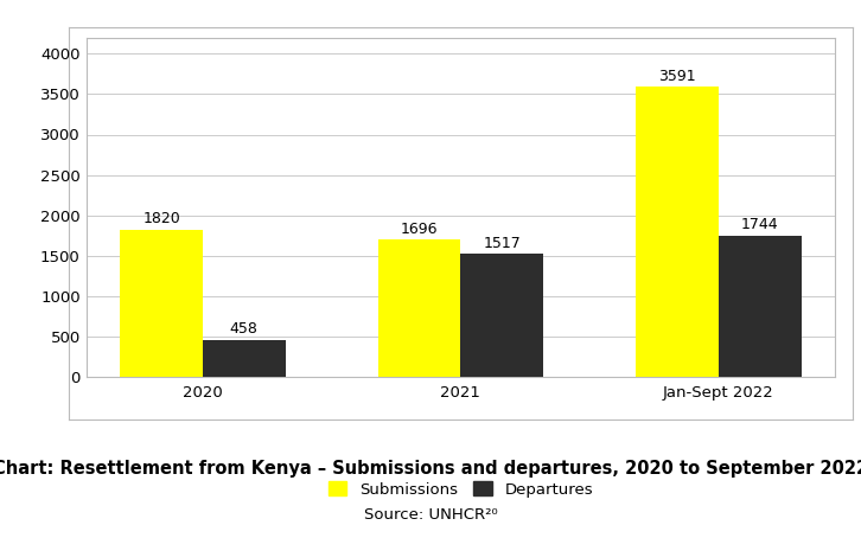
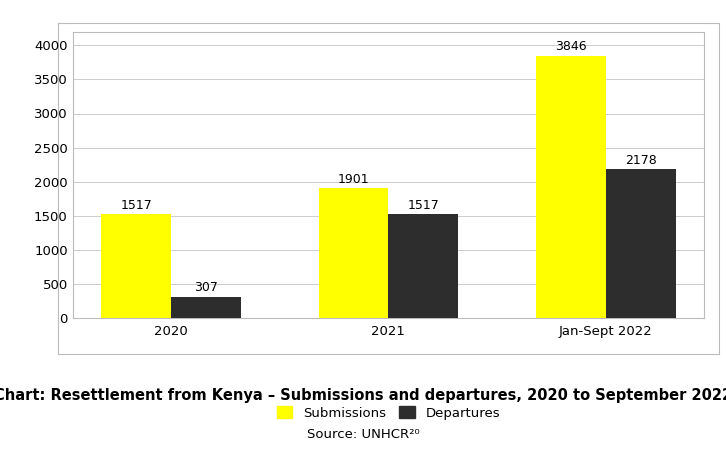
Submissions/2020: 1820 -> 1517
Departures/2020: 458 -> 307
Submissions/2021: 1696 -> 1901
Submissions/Jan-Sept 2022: 3591 -> 3846
Departures/Jan-Sept 2022: 1744 -> 2178
